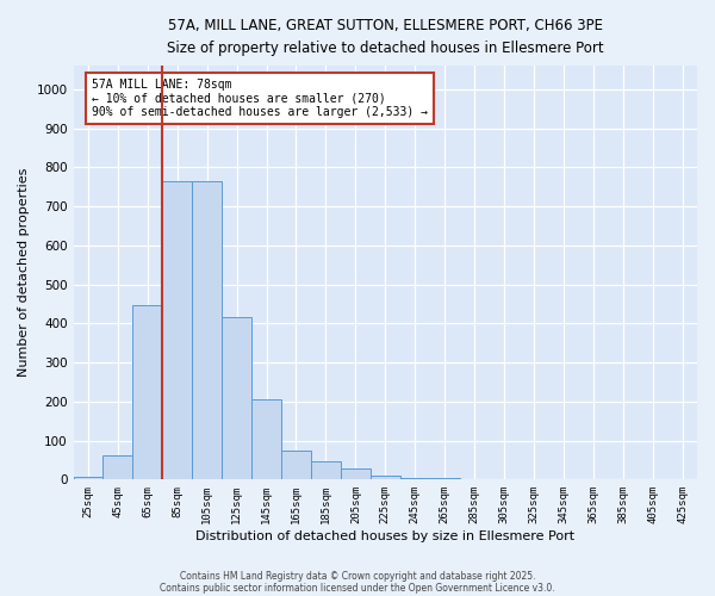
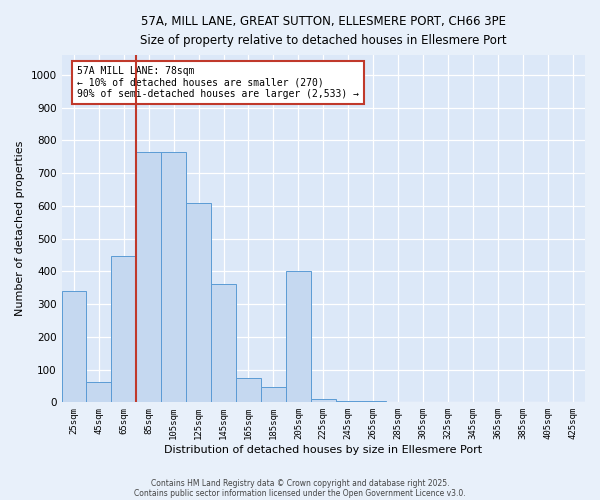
25sqm: 8 -> 340
125sqm: 415 -> 610
145sqm: 205 -> 360
205sqm: 28 -> 400
